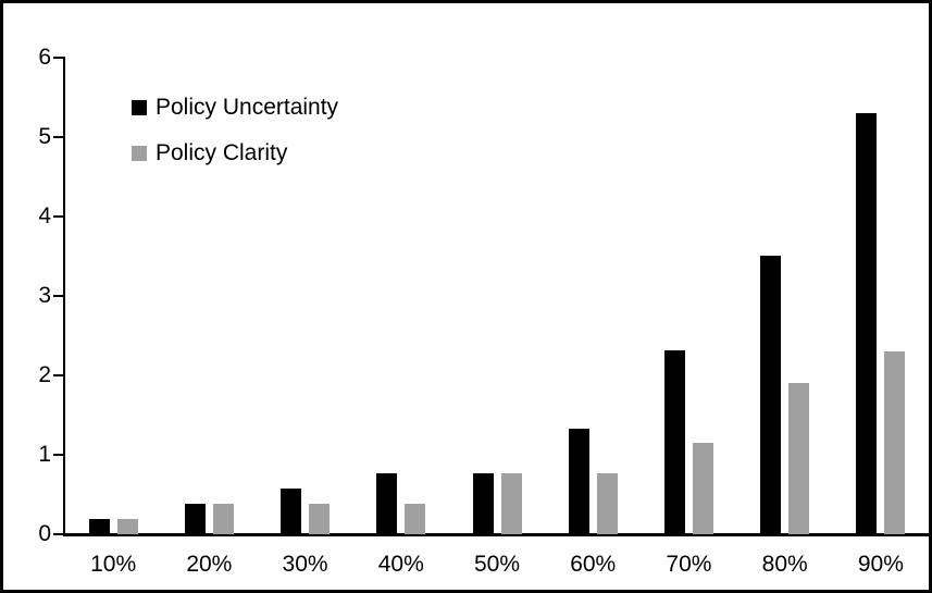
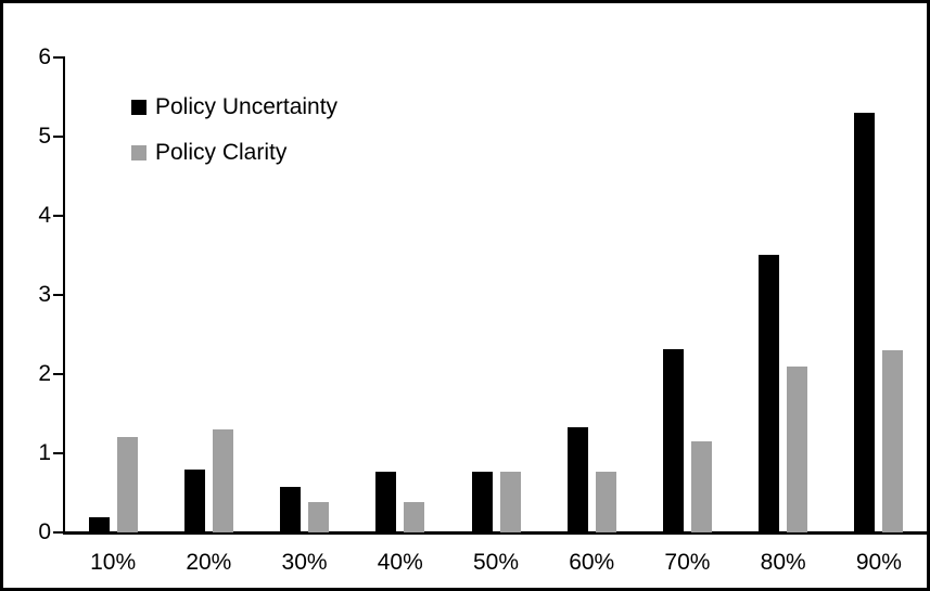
Policy Clarity/10%: 0.2 -> 1.2
Policy Uncertainty/20%: 0.4 -> 0.8
Policy Clarity/20%: 0.4 -> 1.3
Policy Clarity/80%: 1.9 -> 2.1
